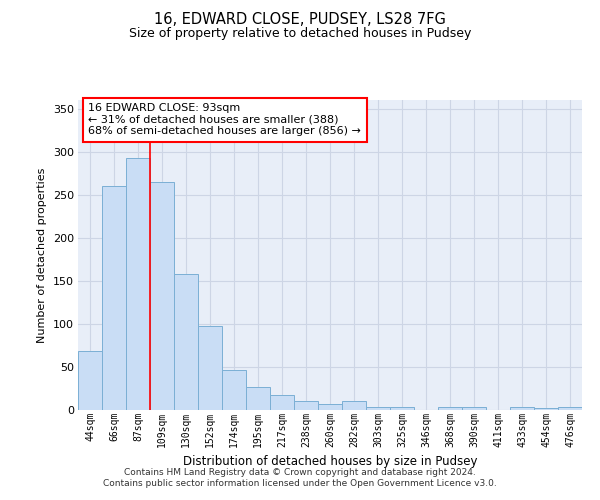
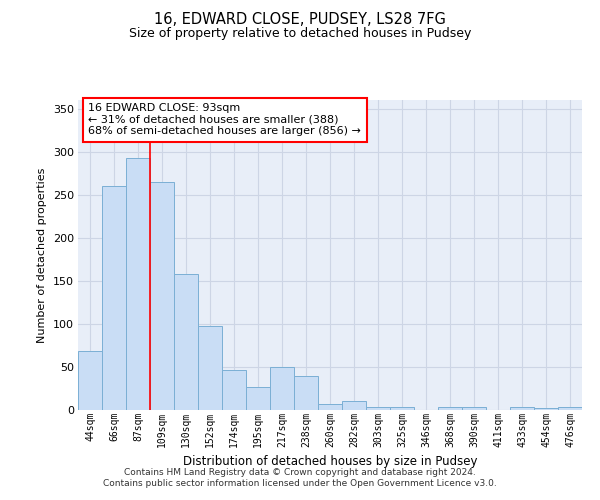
217sqm: 18 -> 50
238sqm: 10 -> 40
